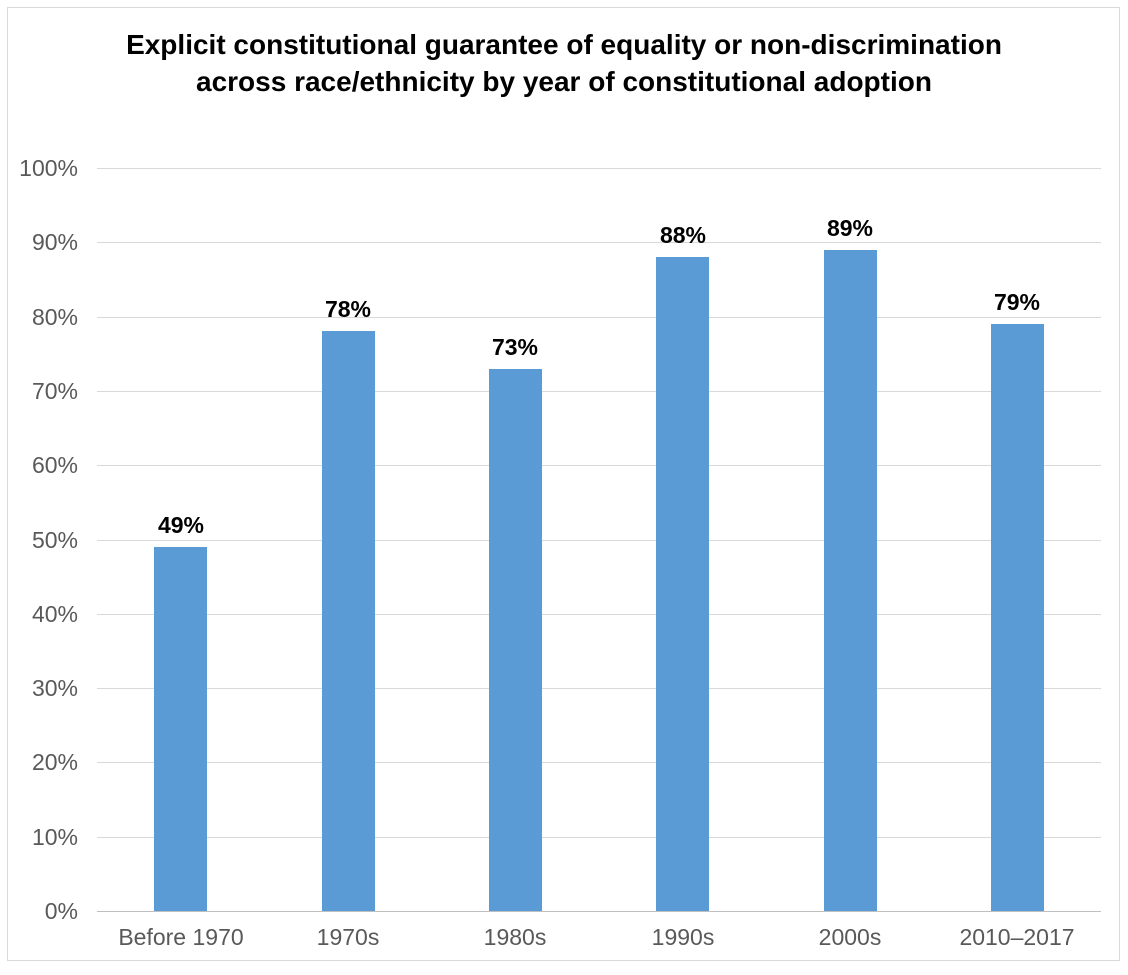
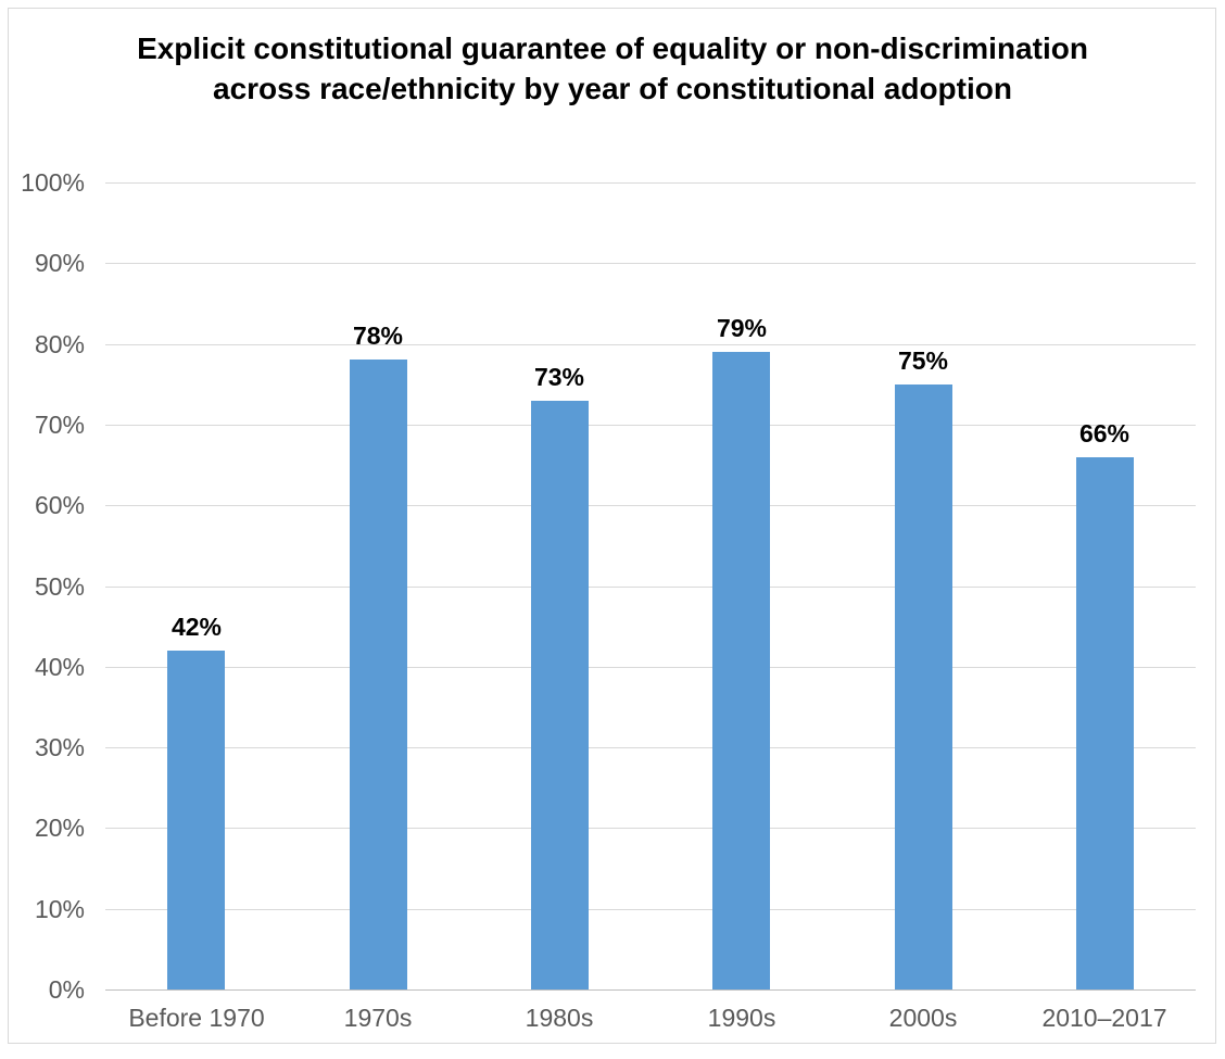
Before 1970: 49% -> 42%
1990s: 88% -> 79%
2000s: 89% -> 75%
2010–2017: 79% -> 66%
